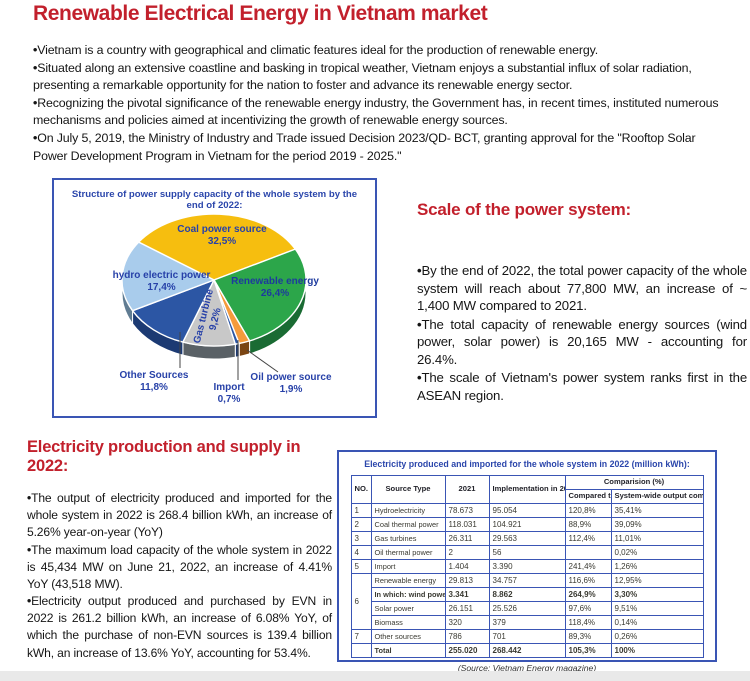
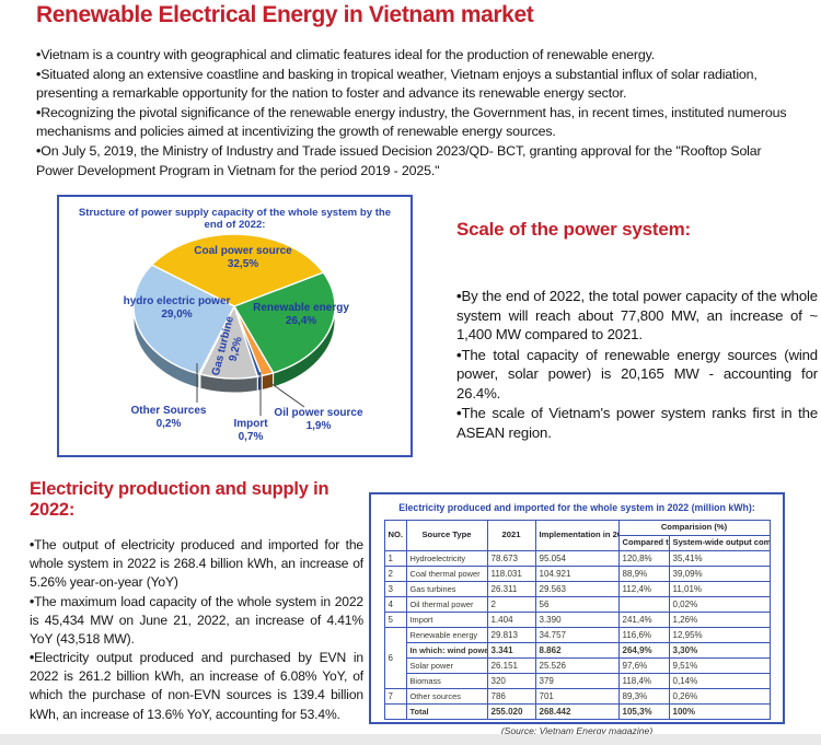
Other Sources: 11,8% -> 0,2%
hydro electric power: 17,4% -> 29,0%
